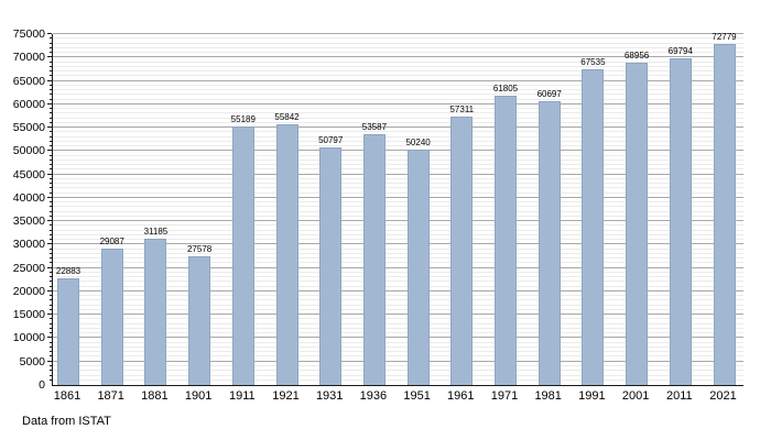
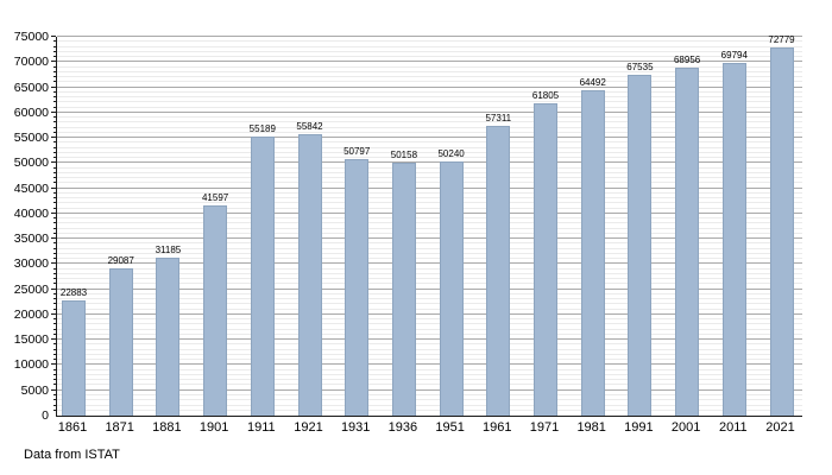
1901: 27578 -> 41597
1936: 53587 -> 50158
1981: 60697 -> 64492
